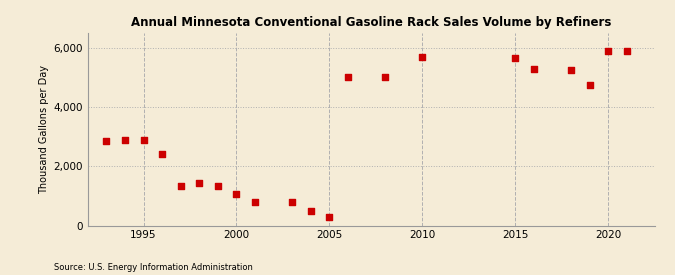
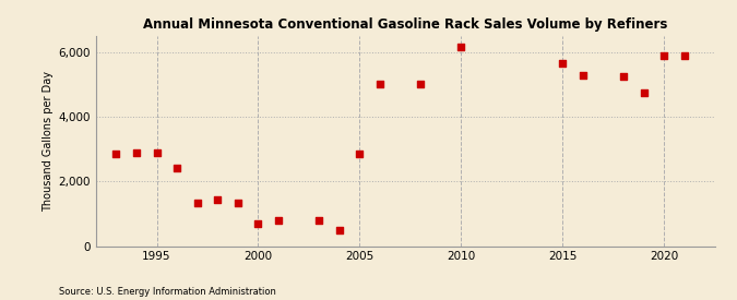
2000: 1,050 -> 700
2005: 300 -> 2,850
2010: 5,700 -> 6,150
